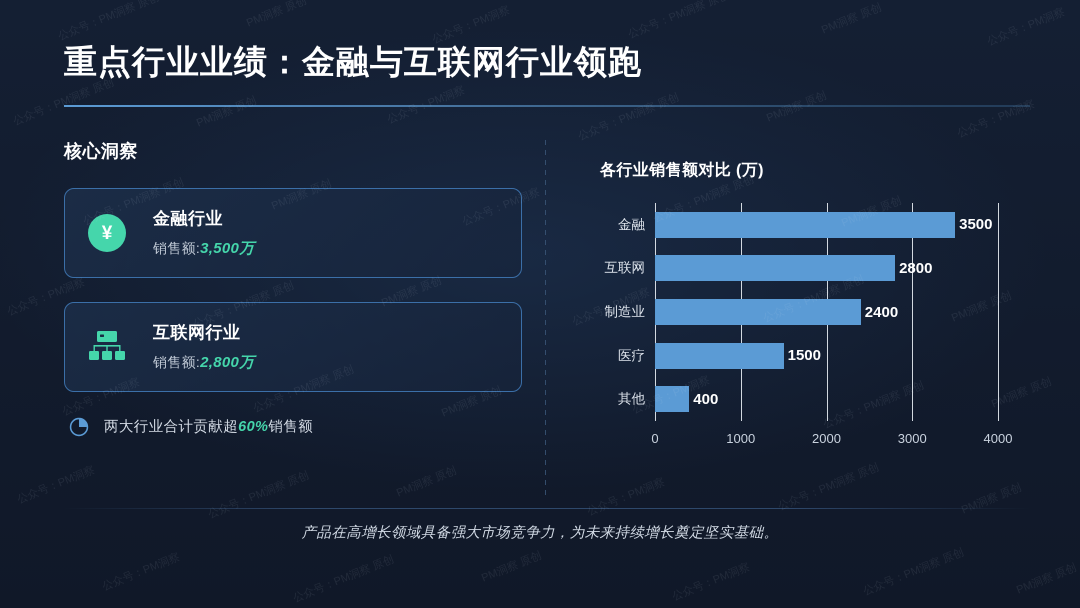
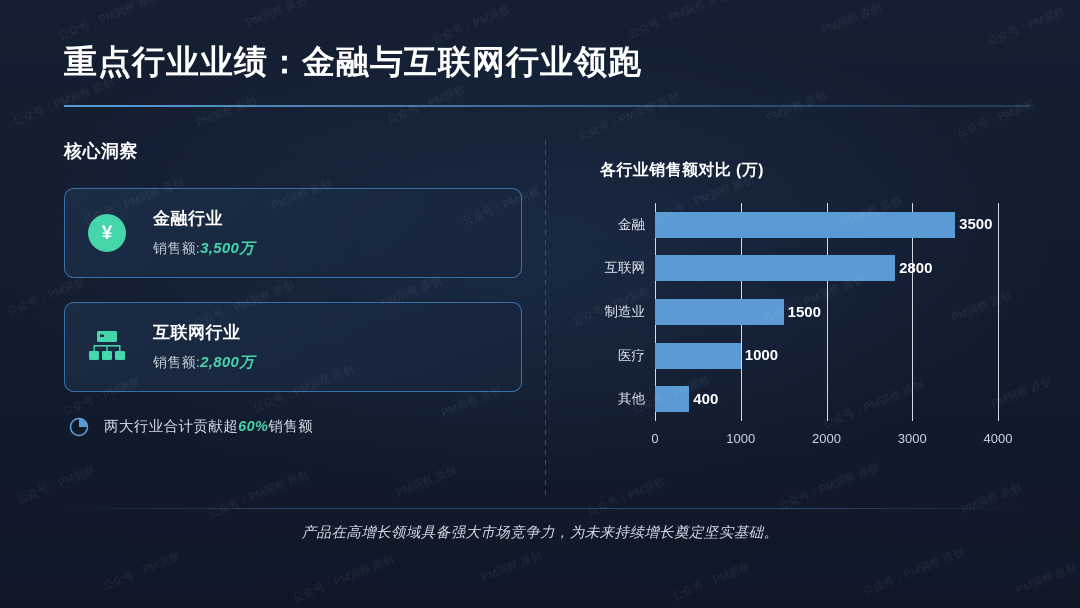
制造业: 2400 -> 1500
医疗: 1500 -> 1000
